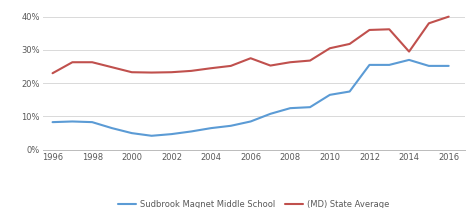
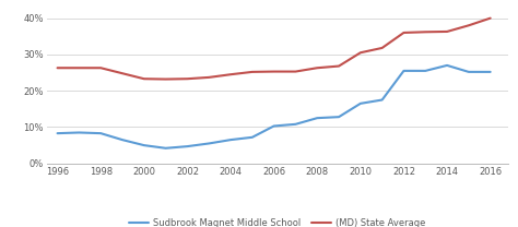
(MD) State Average/1996: 23.0% -> 26.3%
Sudbrook Magnet Middle School/2006: 8.5% -> 10.3%
(MD) State Average/2006: 27.5% -> 25.3%
(MD) State Average/2014: 29.5% -> 36.3%
